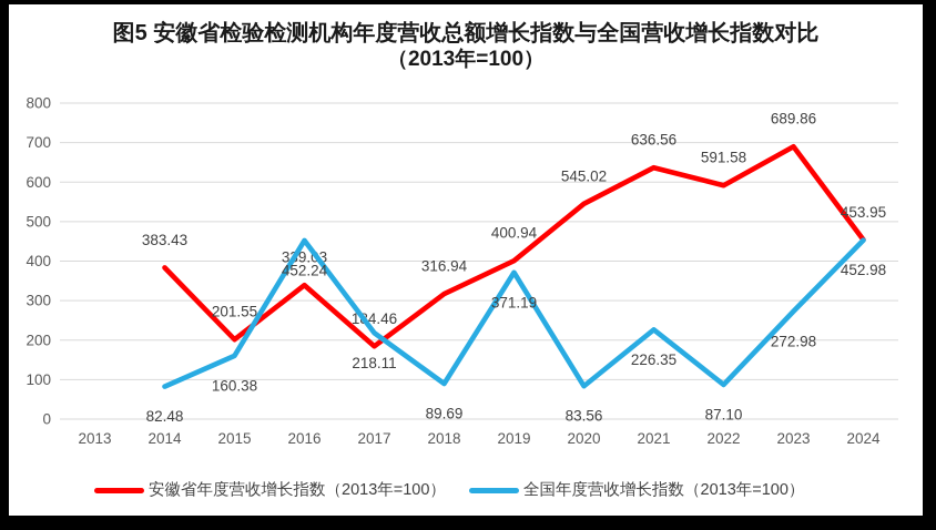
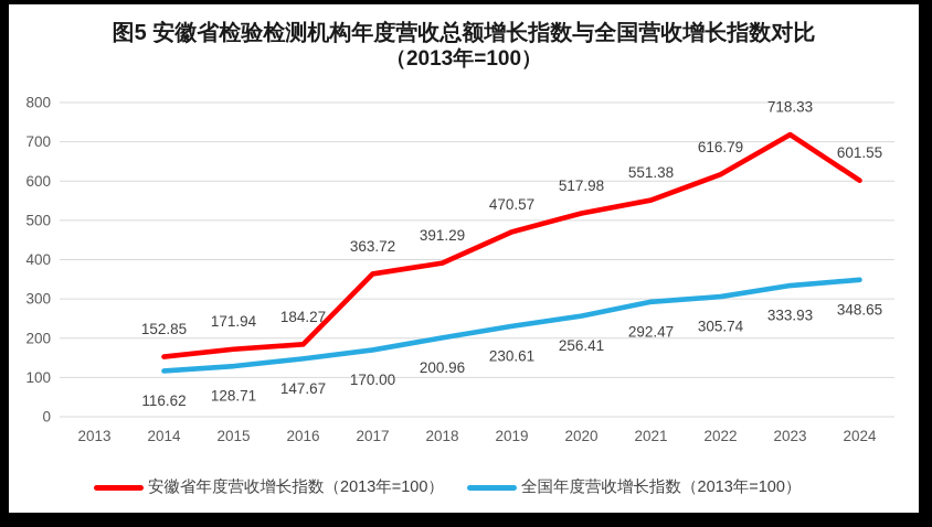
安徽省年度营收增长指数（2013年=100）/2014: 383.43 -> 152.85
全国年度营收增长指数（2013年=100）/2014: 82.48 -> 116.62
安徽省年度营收增长指数（2013年=100）/2015: 201.55 -> 171.94
全国年度营收增长指数（2013年=100）/2015: 160.38 -> 128.71
安徽省年度营收增长指数（2013年=100）/2016: 339.03 -> 184.27
全国年度营收增长指数（2013年=100）/2016: 452.24 -> 147.67
安徽省年度营收增长指数（2013年=100）/2017: 184.46 -> 363.72
全国年度营收增长指数（2013年=100）/2017: 218.11 -> 170.00
安徽省年度营收增长指数（2013年=100）/2018: 316.94 -> 391.29
全国年度营收增长指数（2013年=100）/2018: 89.69 -> 200.96
安徽省年度营收增长指数（2013年=100）/2019: 400.94 -> 470.57
全国年度营收增长指数（2013年=100）/2019: 371.19 -> 230.61
安徽省年度营收增长指数（2013年=100）/2020: 545.02 -> 517.98
全国年度营收增长指数（2013年=100）/2020: 83.56 -> 256.41
安徽省年度营收增长指数（2013年=100）/2021: 636.56 -> 551.38
全国年度营收增长指数（2013年=100）/2021: 226.35 -> 292.47
安徽省年度营收增长指数（2013年=100）/2022: 591.58 -> 616.79
全国年度营收增长指数（2013年=100）/2022: 87.10 -> 305.74
安徽省年度营收增长指数（2013年=100）/2023: 689.86 -> 718.33
全国年度营收增长指数（2013年=100）/2023: 272.98 -> 333.93
安徽省年度营收增长指数（2013年=100）/2024: 453.95 -> 601.55
全国年度营收增长指数（2013年=100）/2024: 452.98 -> 348.65
